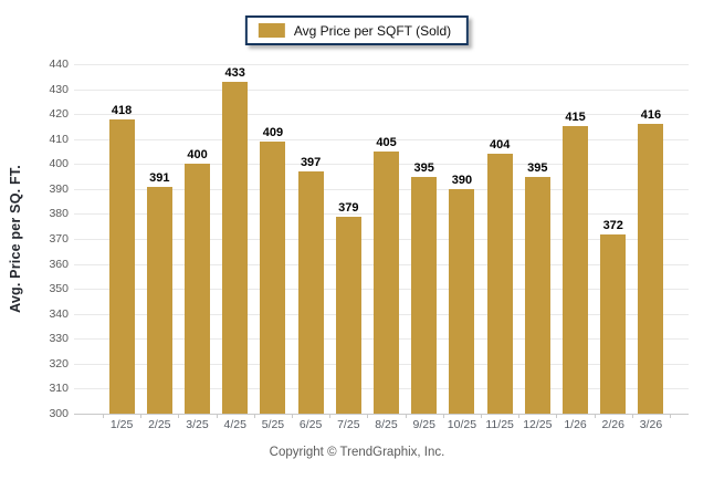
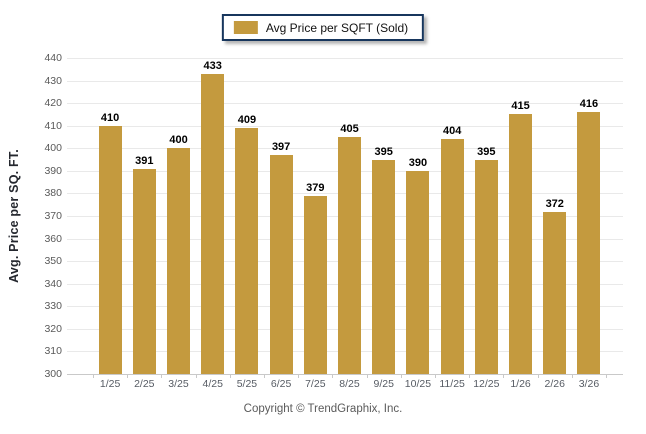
1/25: 418 -> 410
